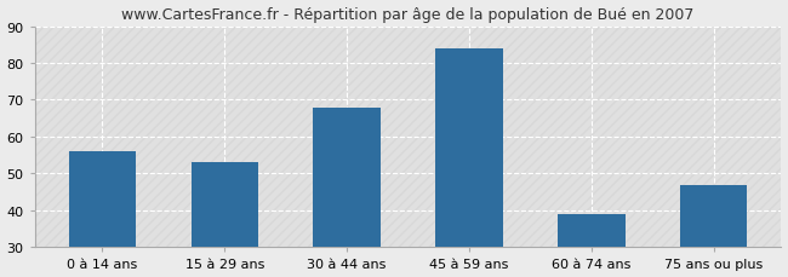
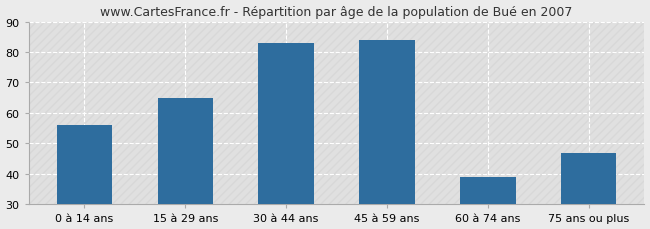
15 à 29 ans: 53 -> 65
30 à 44 ans: 68 -> 83
